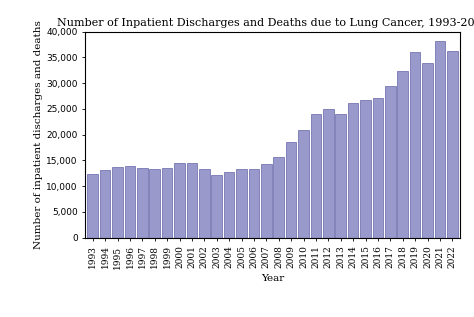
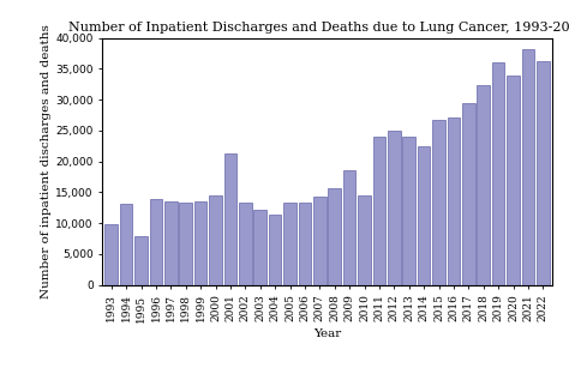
1993: 12,400 -> 9,800
1995: 13,700 -> 8,000
2001: 14,500 -> 21,400
2004: 12,700 -> 11,400
2010: 21,000 -> 14,600
2014: 26,200 -> 22,400
